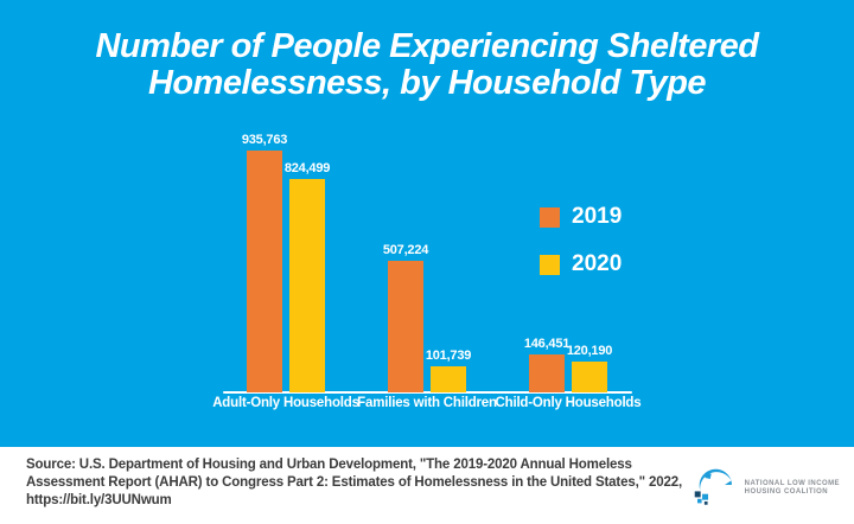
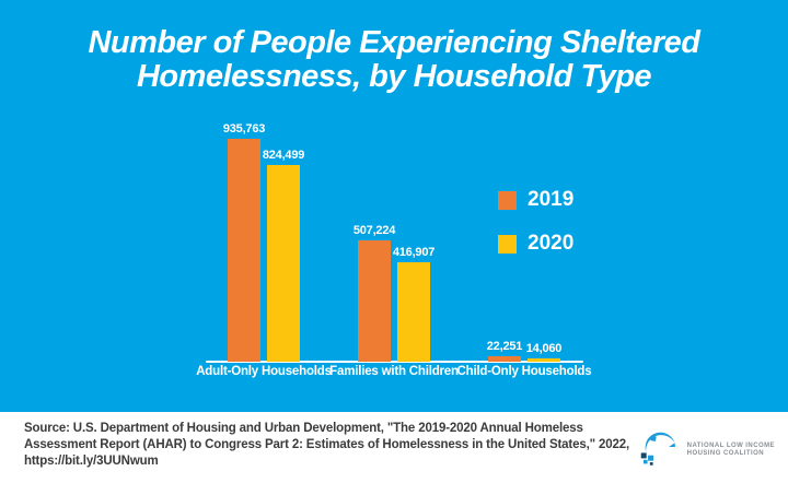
2020/Families with Children: 101,739 -> 416,907
2019/Child-Only Households: 146,451 -> 22,251
2020/Child-Only Households: 120,190 -> 14,060
